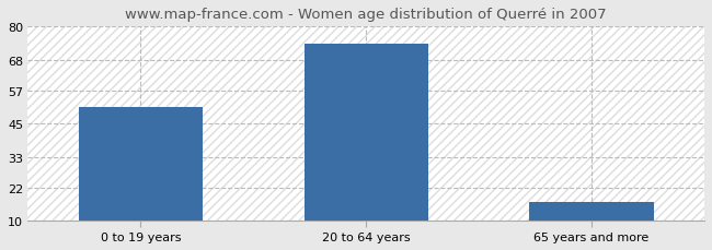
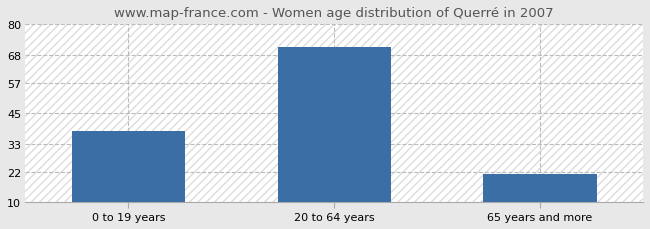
0 to 19 years: 51 -> 38
20 to 64 years: 74 -> 71
65 years and more: 17 -> 21
